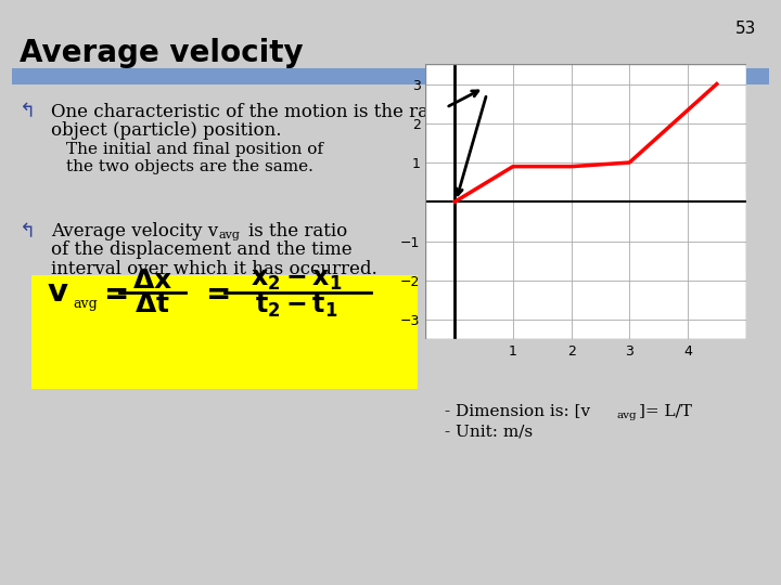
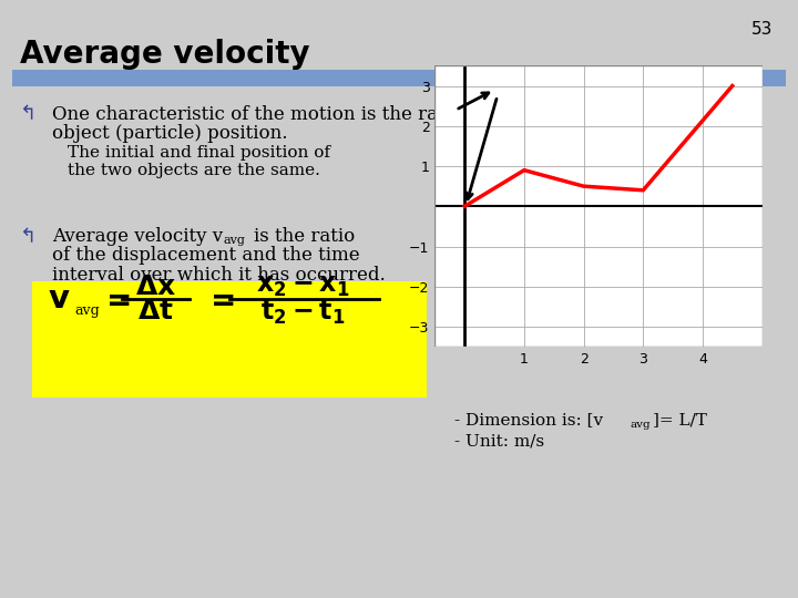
2: 0.9 -> 0.5
3: 1.0 -> 0.4
